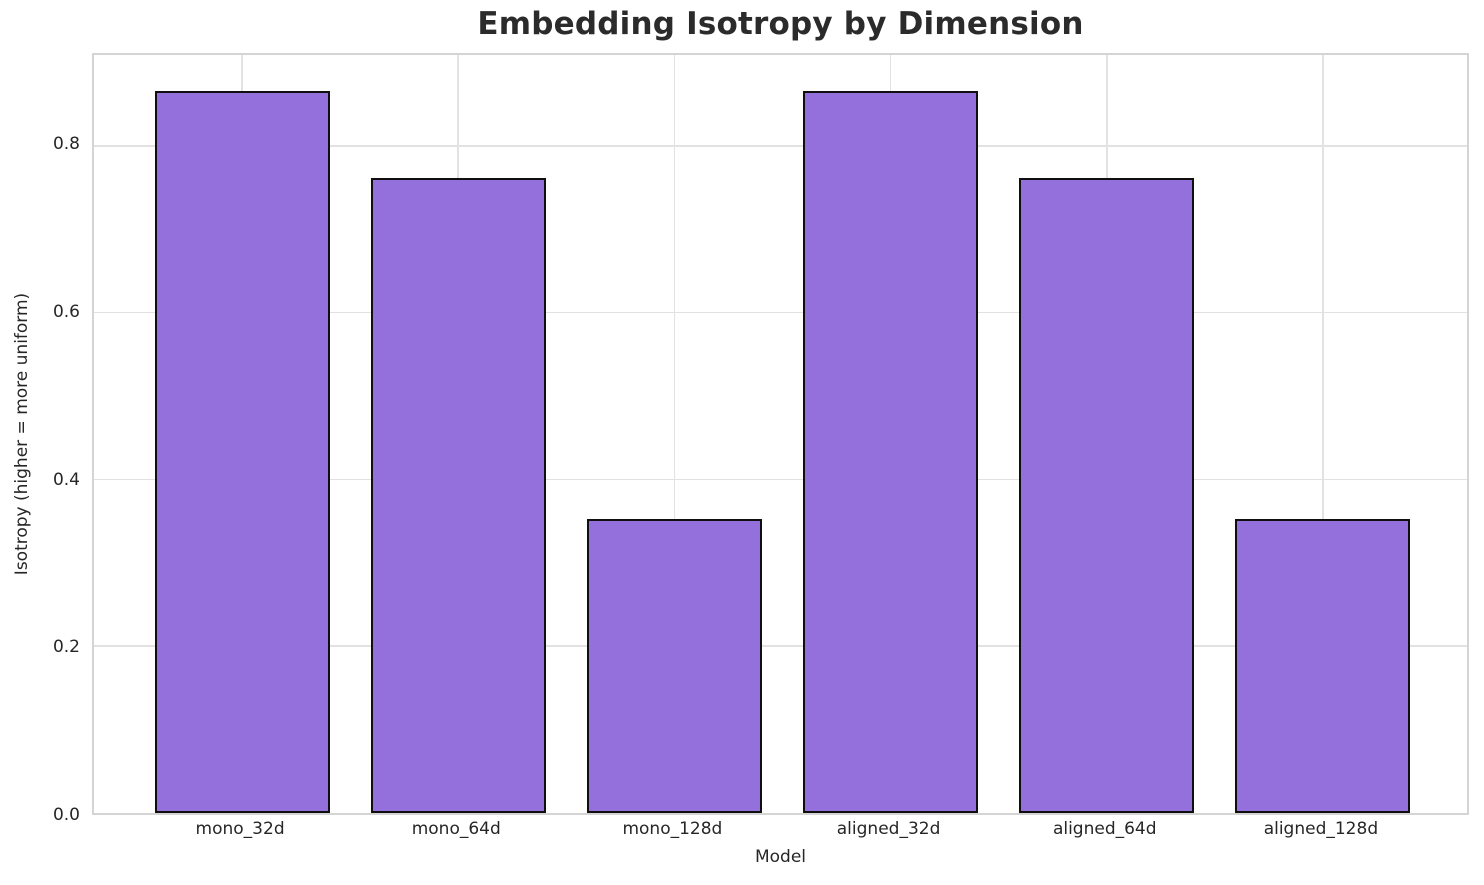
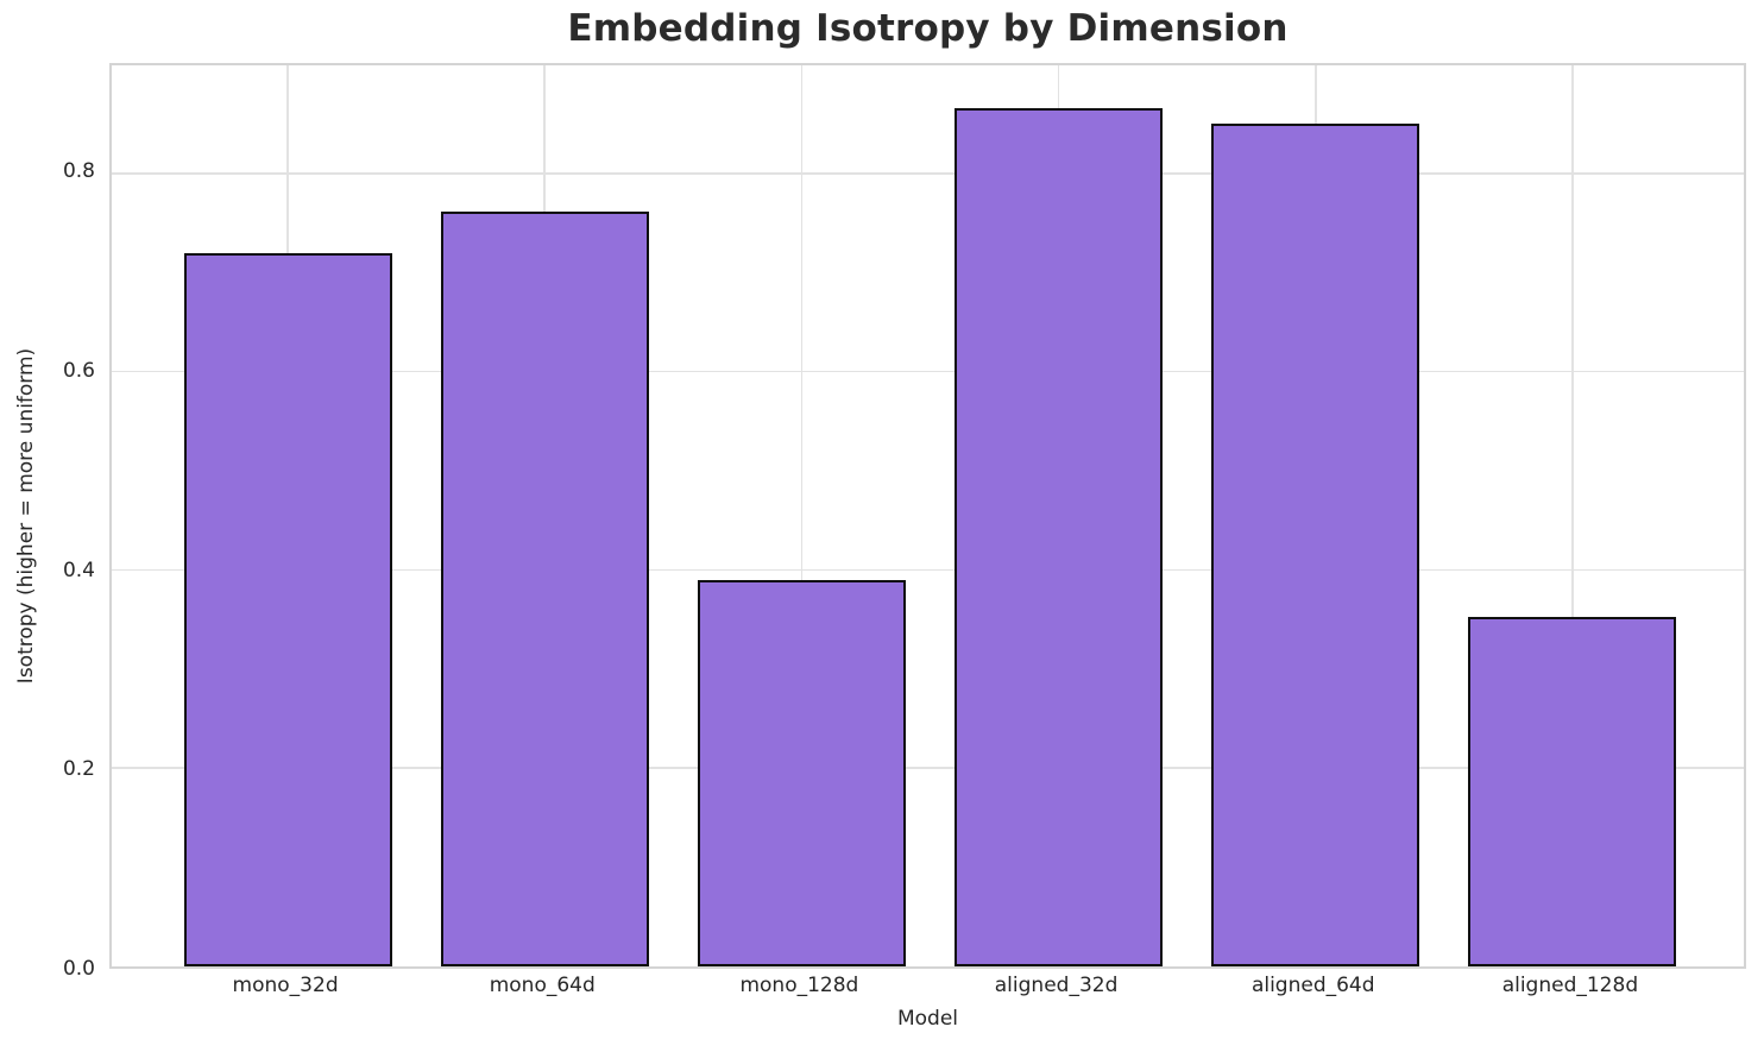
mono_32d: 0.87 -> 0.72
mono_128d: 0.35 -> 0.39
aligned_64d: 0.76 -> 0.85
